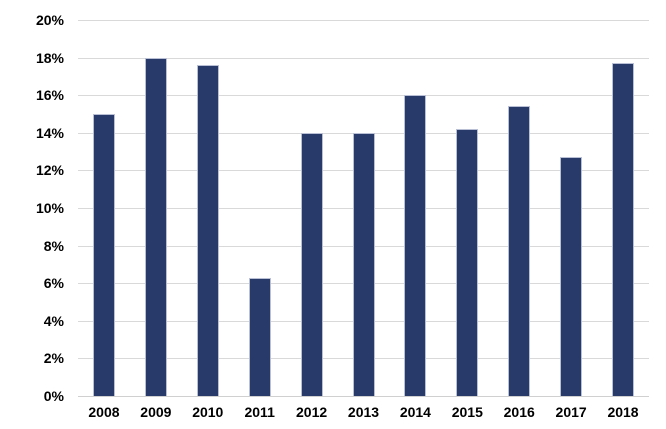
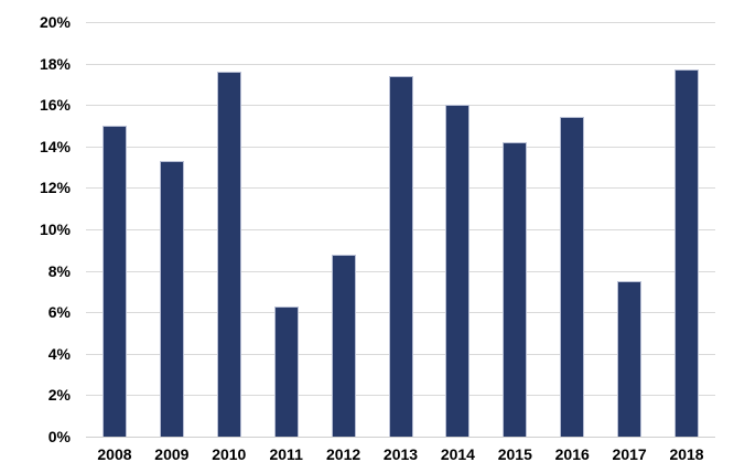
2009: 18.0% -> 13.3%
2012: 14.0% -> 8.8%
2013: 14.0% -> 17.4%
2017: 12.7% -> 7.5%
